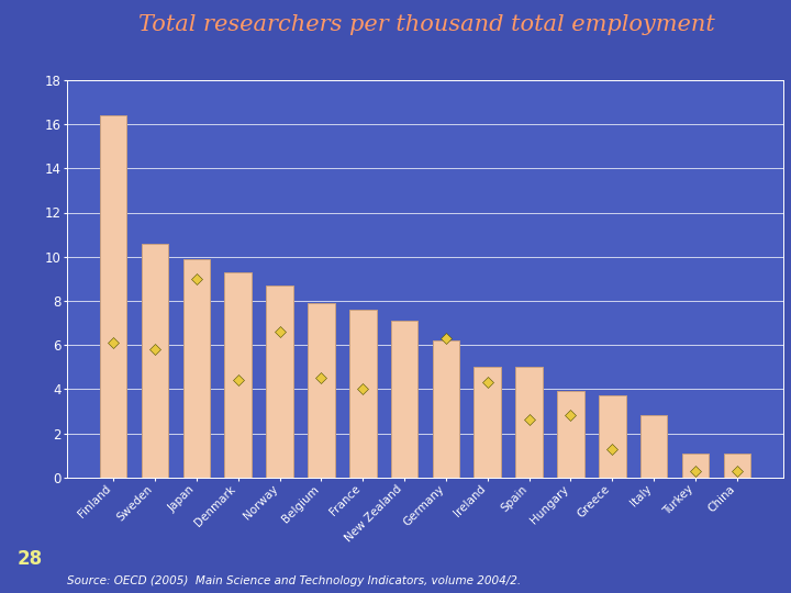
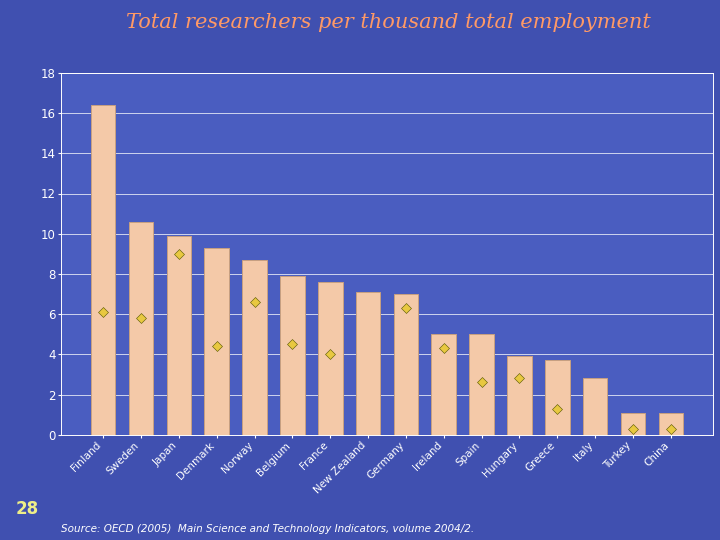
Germany: 6.2 -> 7.0
